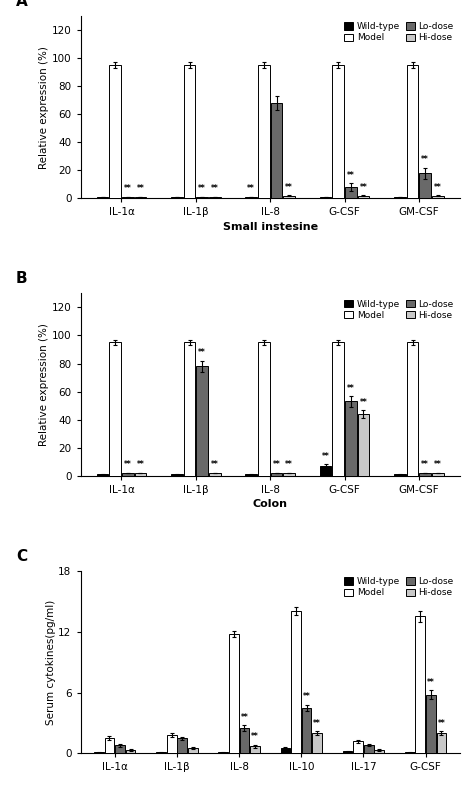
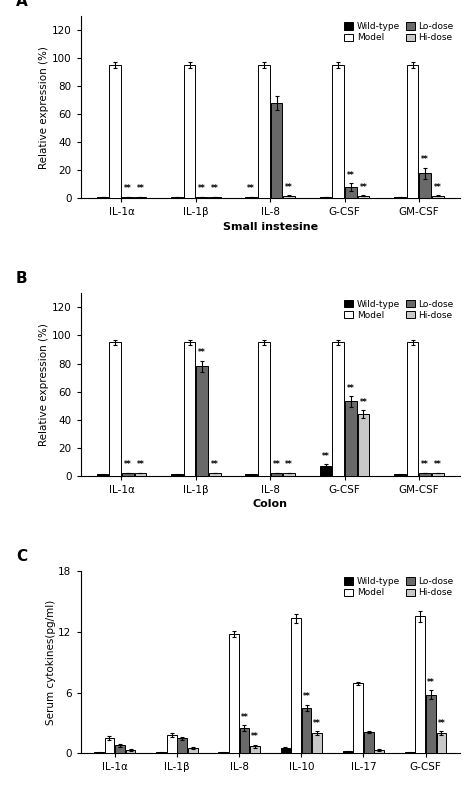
Model/IL-10: 14.0 -> 13.3
Model/IL-17: 1.2 -> 6.9
Lo-dose/IL-17: 0.8 -> 2.1
